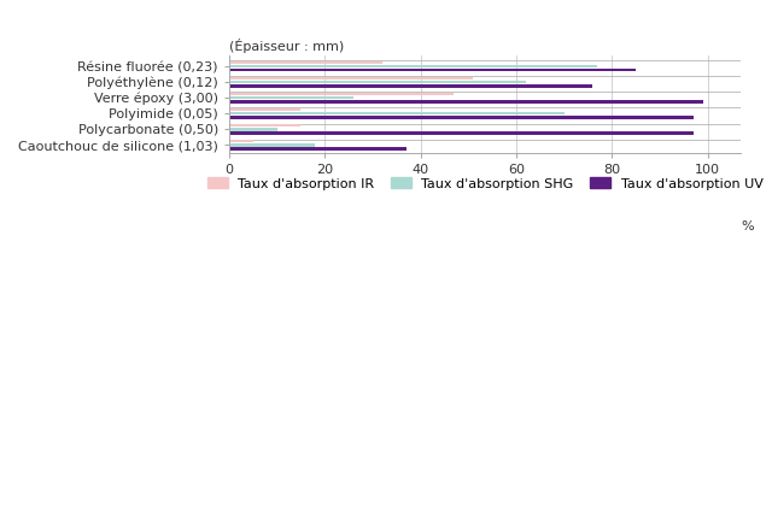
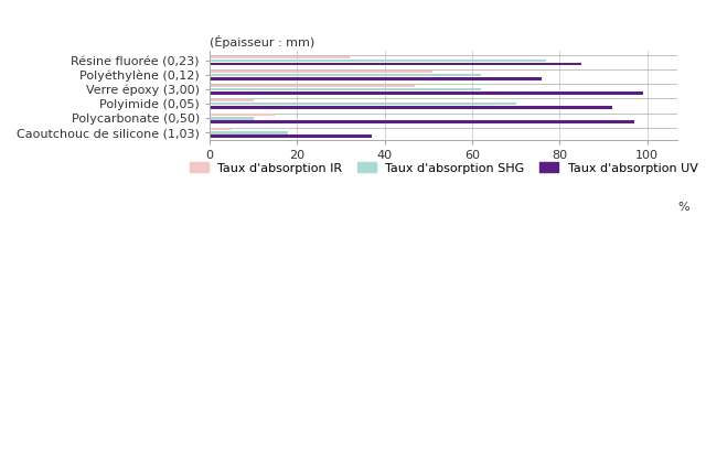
Taux d'absorption SHG/Verre époxy (3,00): 26 -> 62
Taux d'absorption IR/Polyimide (0,05): 15 -> 10
Taux d'absorption UV/Polyimide (0,05): 97 -> 92
